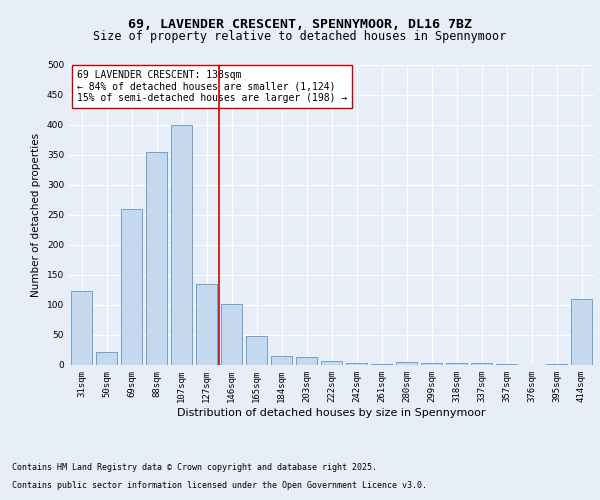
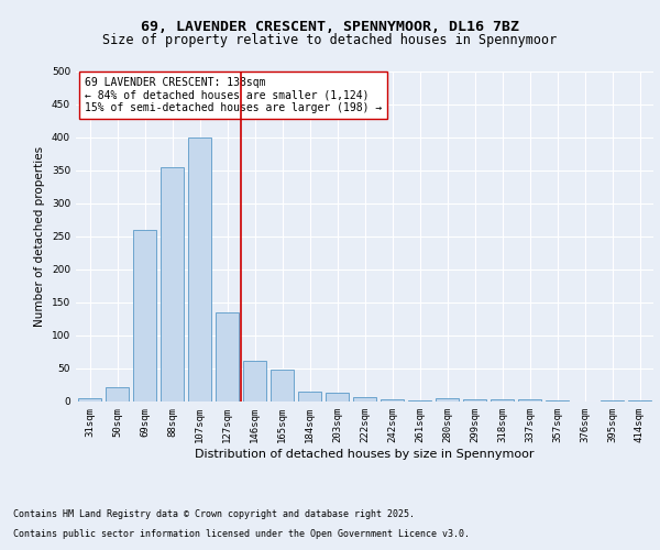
31sqm: 124 -> 5
146sqm: 102 -> 62
414sqm: 110 -> 2
